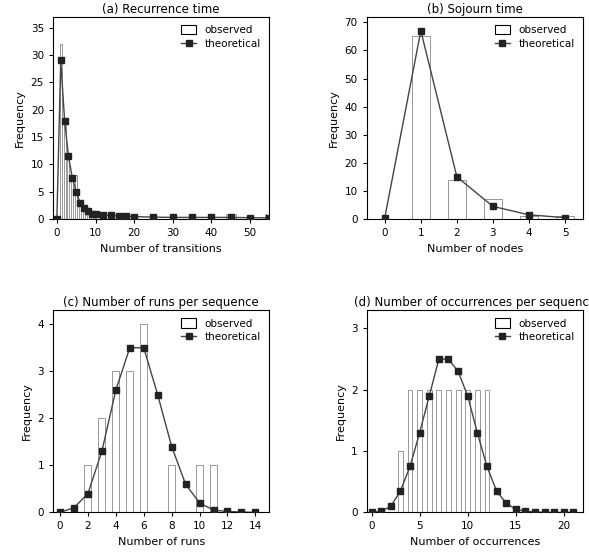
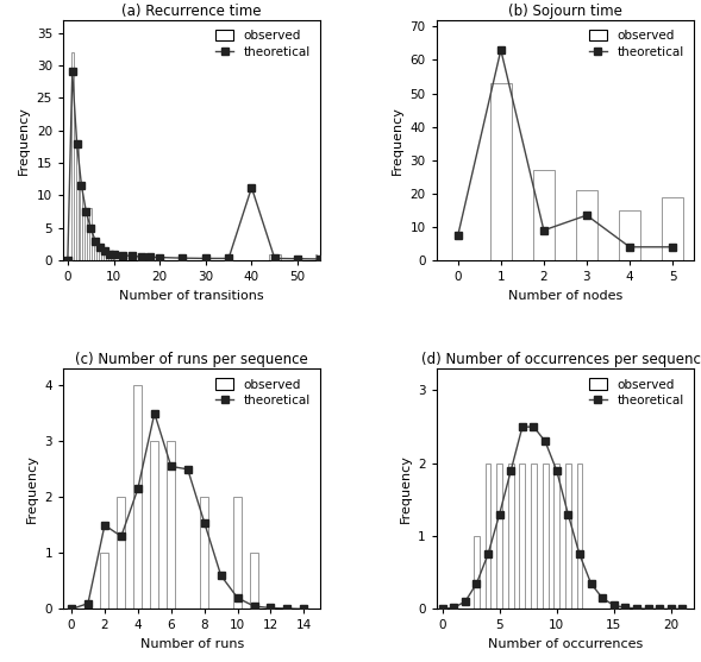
(a) Recurrence time/theoretical/40: 0.3 -> 11.2
(b) Sojourn time/theoretical/0: 0.5 -> 7.5
(b) Sojourn time/observed/1: 65 -> 53
(b) Sojourn time/theoretical/1: 67.0 -> 63.0
(b) Sojourn time/observed/2: 14 -> 27
(b) Sojourn time/theoretical/2: 15.0 -> 9.0
(b) Sojourn time/observed/3: 7 -> 21
(b) Sojourn time/theoretical/3: 4.5 -> 13.5
(b) Sojourn time/observed/4: 1 -> 15
(b) Sojourn time/theoretical/4: 1.5 -> 4.0
(b) Sojourn time/observed/5: 1 -> 19
(b) Sojourn time/theoretical/5: 0.5 -> 4.0
(c) Number of runs per sequence/theoretical/2: 0.40 -> 1.50
(c) Number of runs per sequence/observed/4: 3 -> 4
(c) Number of runs per sequence/theoretical/4: 2.60 -> 2.15
(c) Number of runs per sequence/observed/6: 4 -> 3
(c) Number of runs per sequence/theoretical/6: 3.50 -> 2.55
(c) Number of runs per sequence/observed/8: 1 -> 2
(c) Number of runs per sequence/theoretical/8: 1.40 -> 1.55
(c) Number of runs per sequence/observed/10: 1 -> 2
